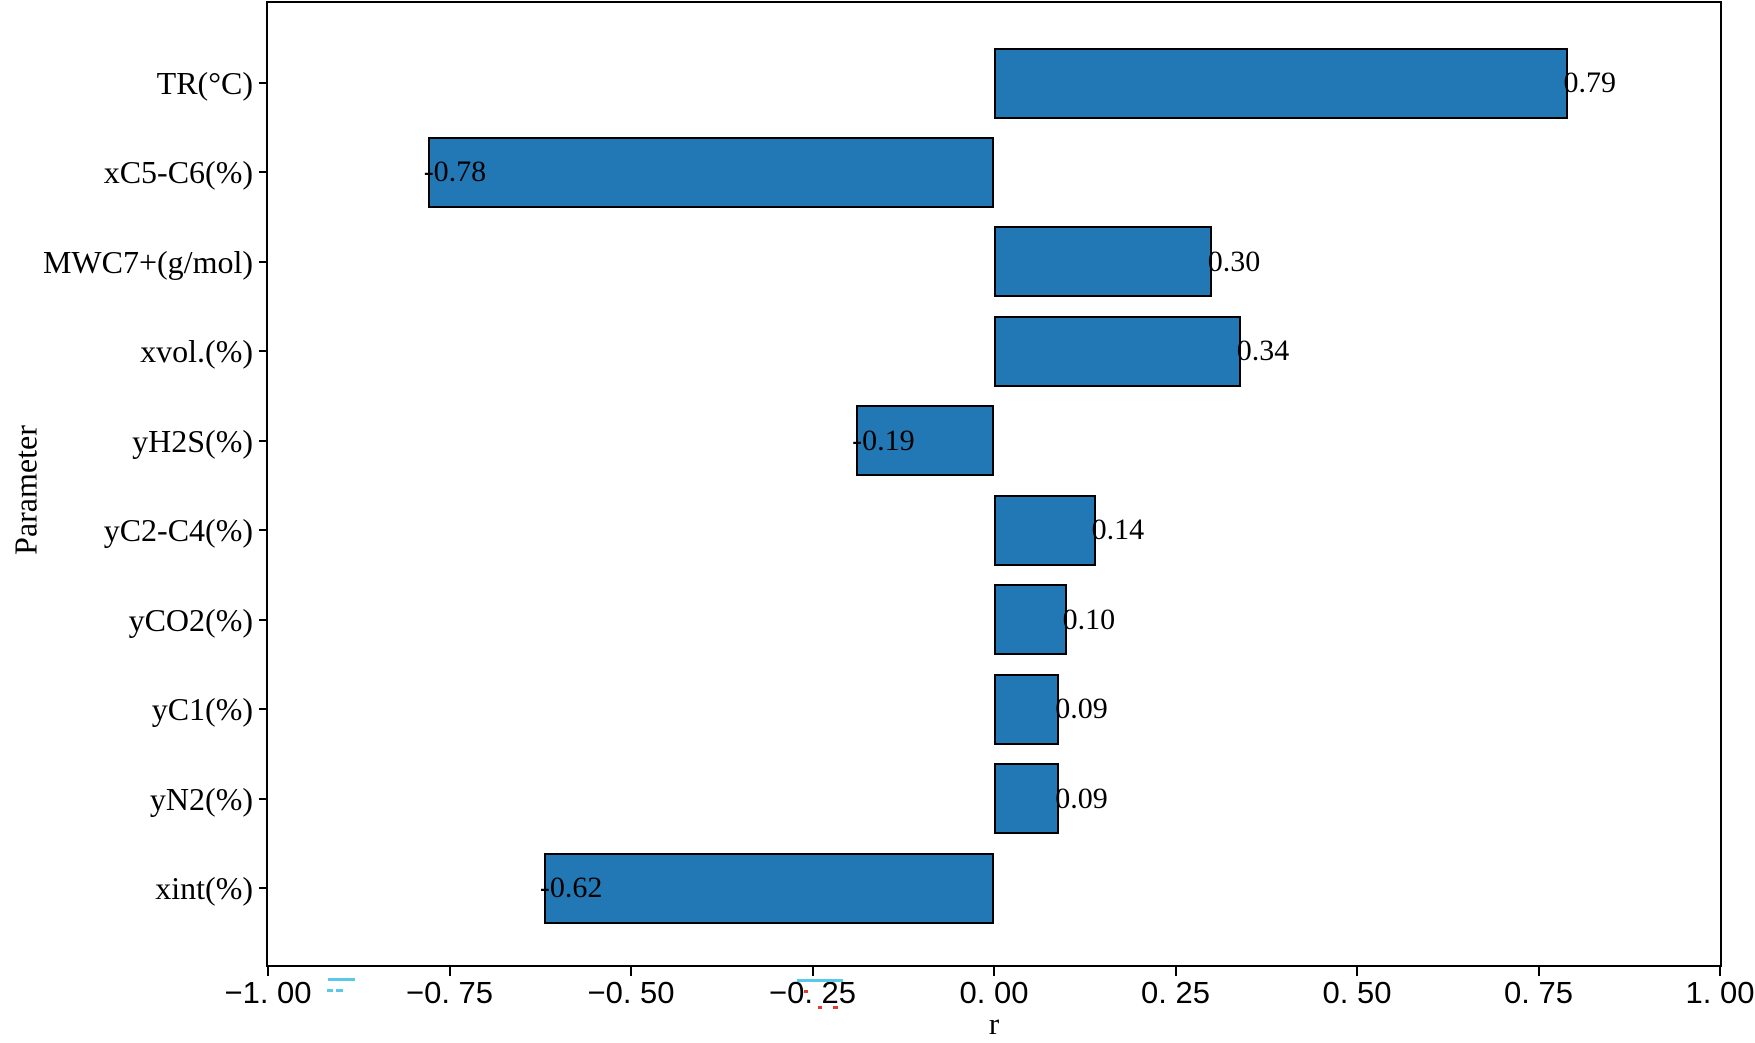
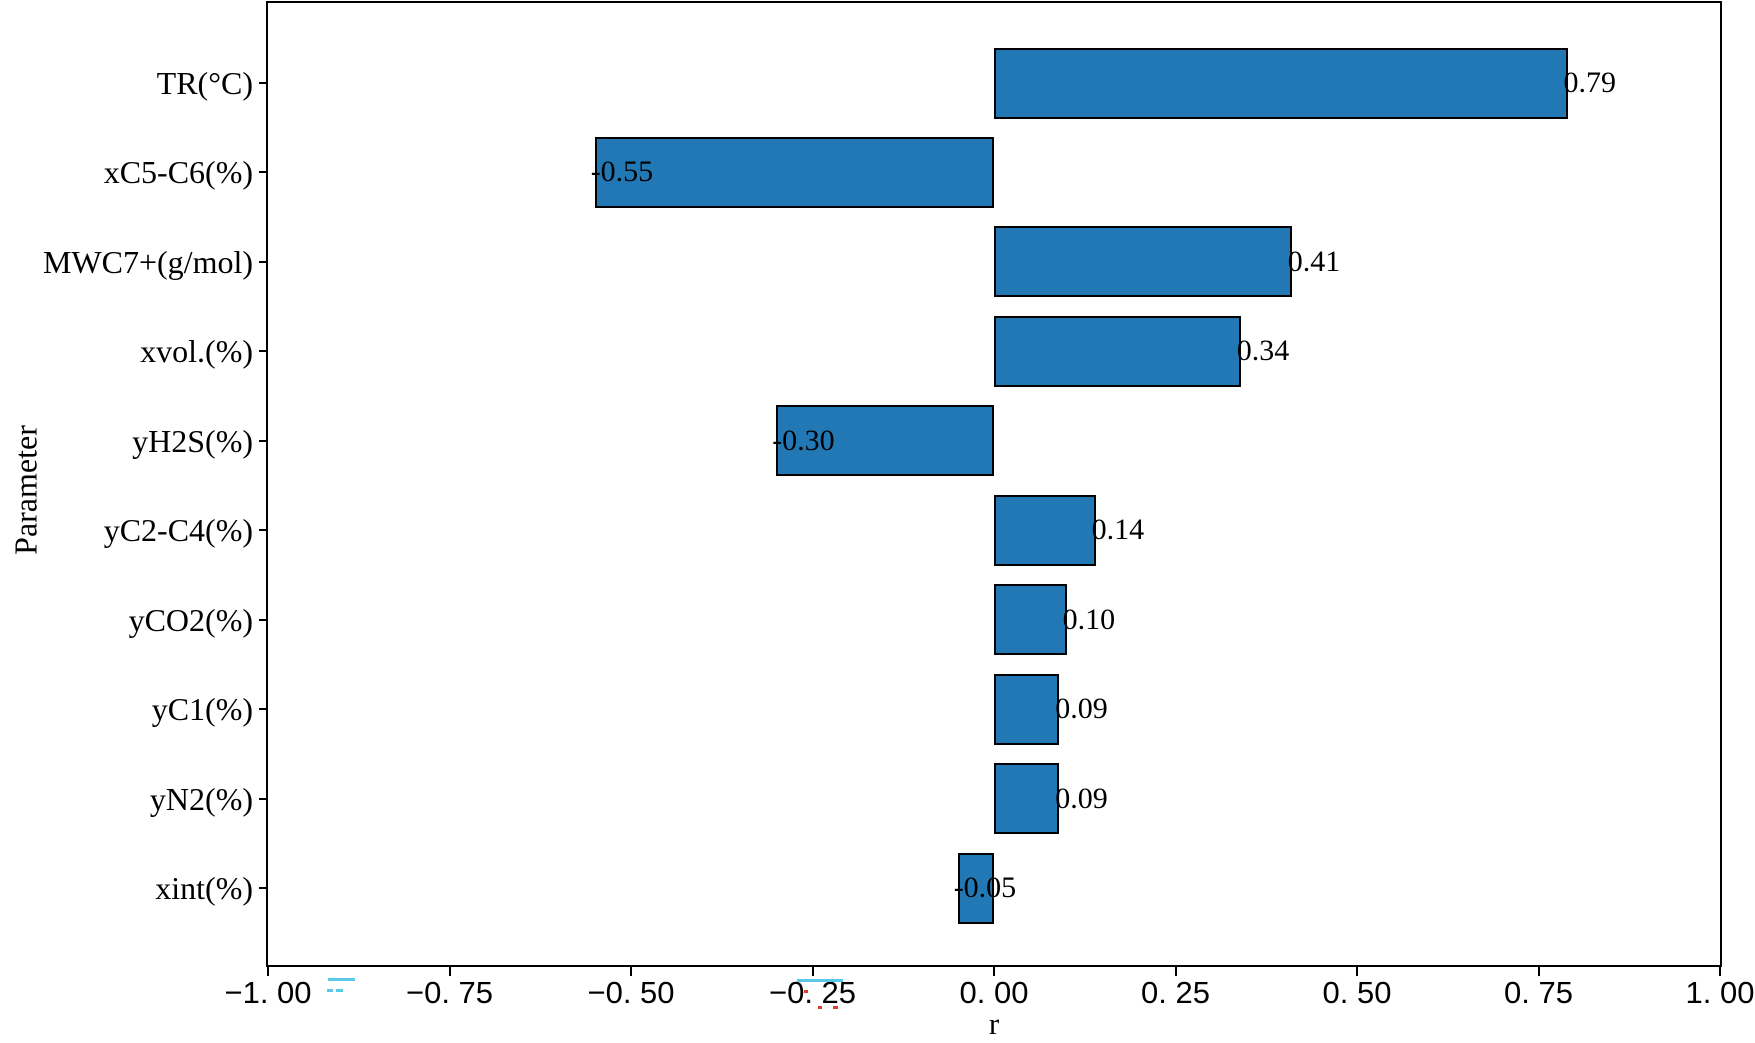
xC5-C6(%): -0.78 -> -0.55
MWC7+(g/mol): 0.30 -> 0.41
yH2S(%): -0.19 -> -0.30
xint(%): -0.62 -> -0.05
